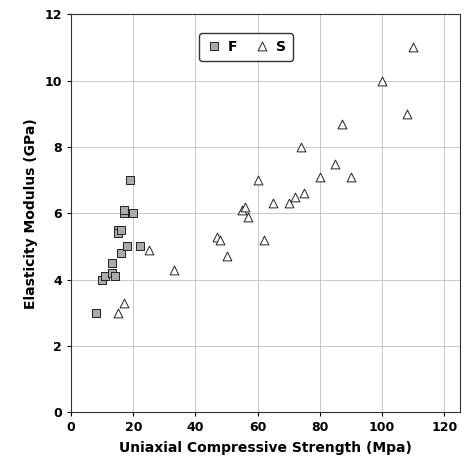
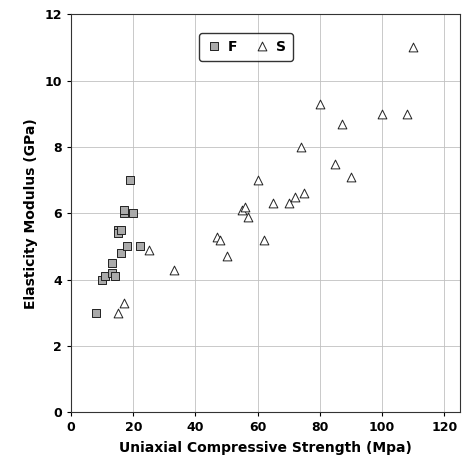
S/80: 7.1 -> 9.3
S/100: 10.0 -> 9.0
